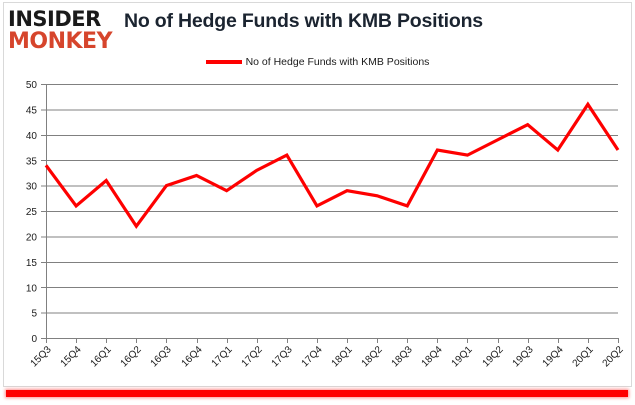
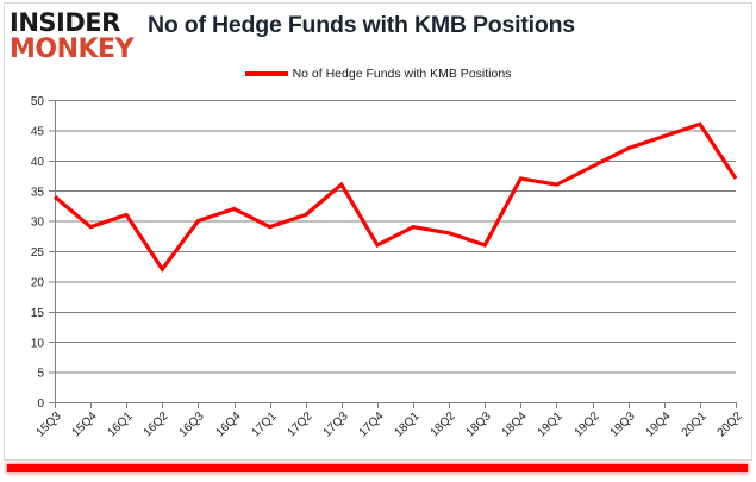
15Q4: 26 -> 29
17Q2: 33 -> 31
19Q4: 37 -> 44
